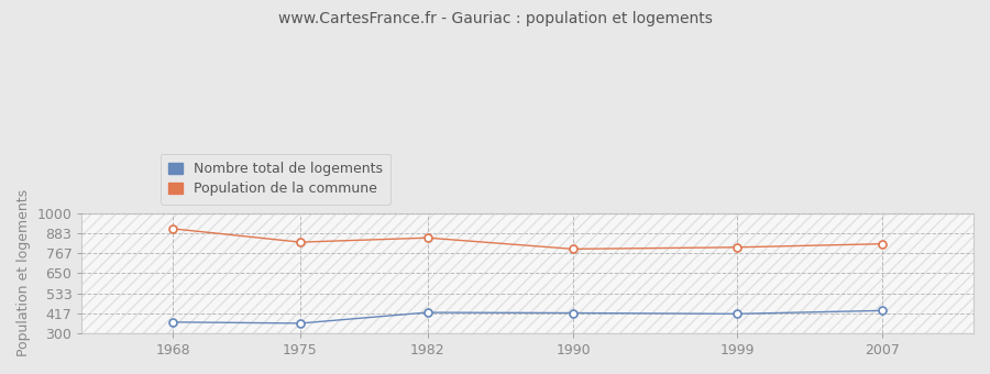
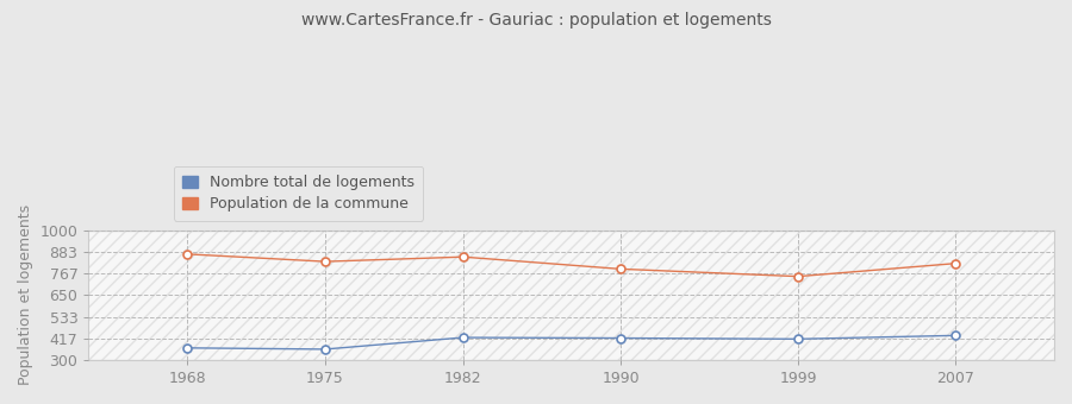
Population de la commune/1968: 910 -> 870
Population de la commune/1999: 800 -> 750
